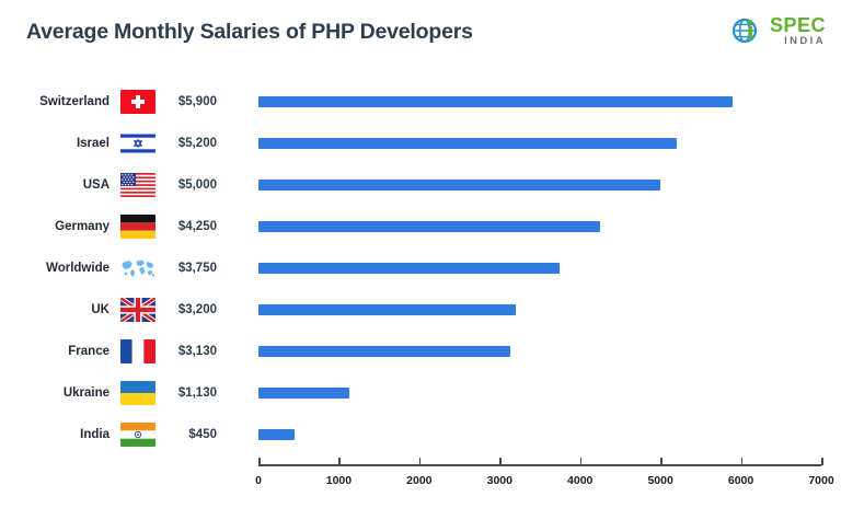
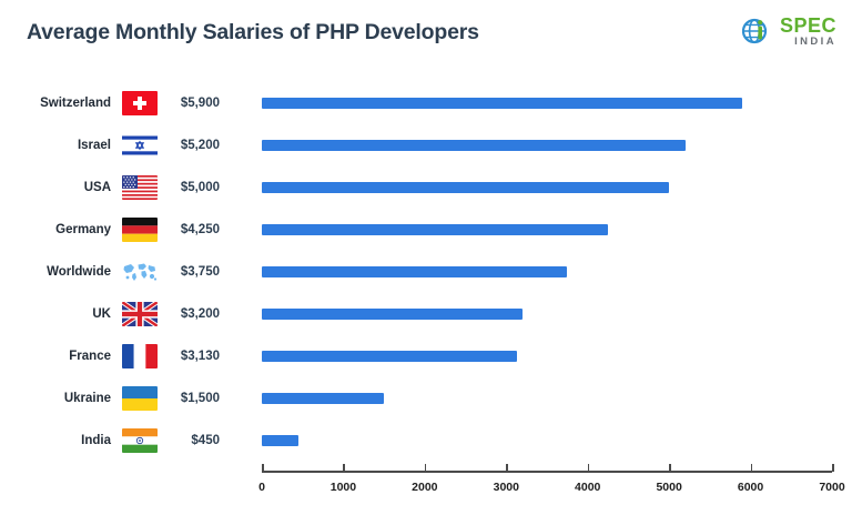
Ukraine: $1,130 -> $1,500
